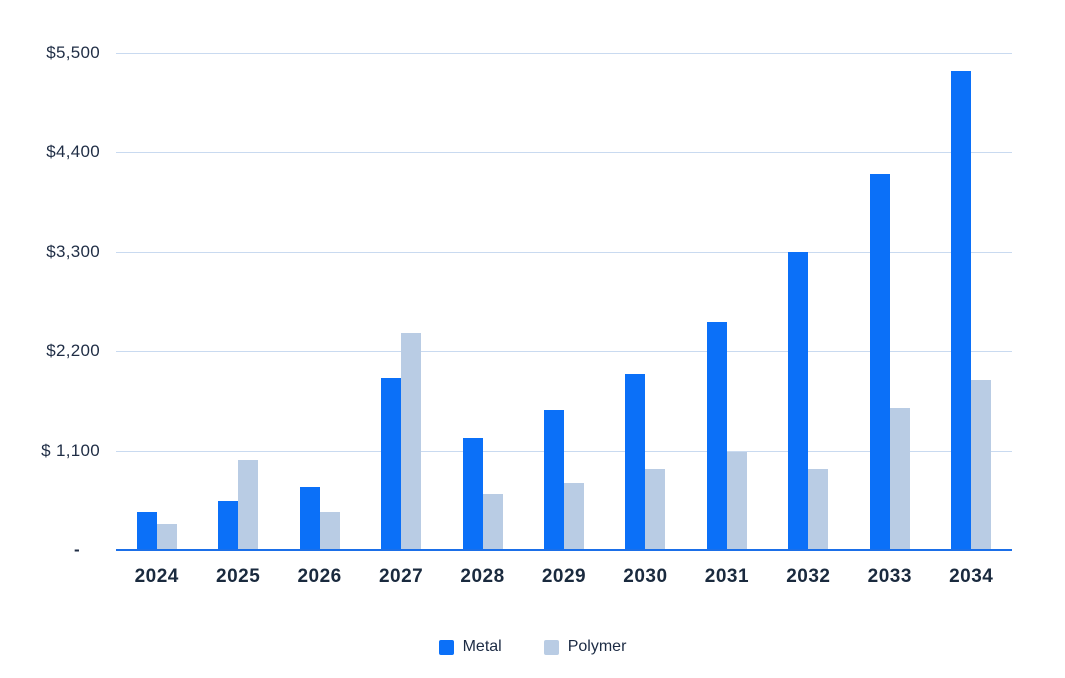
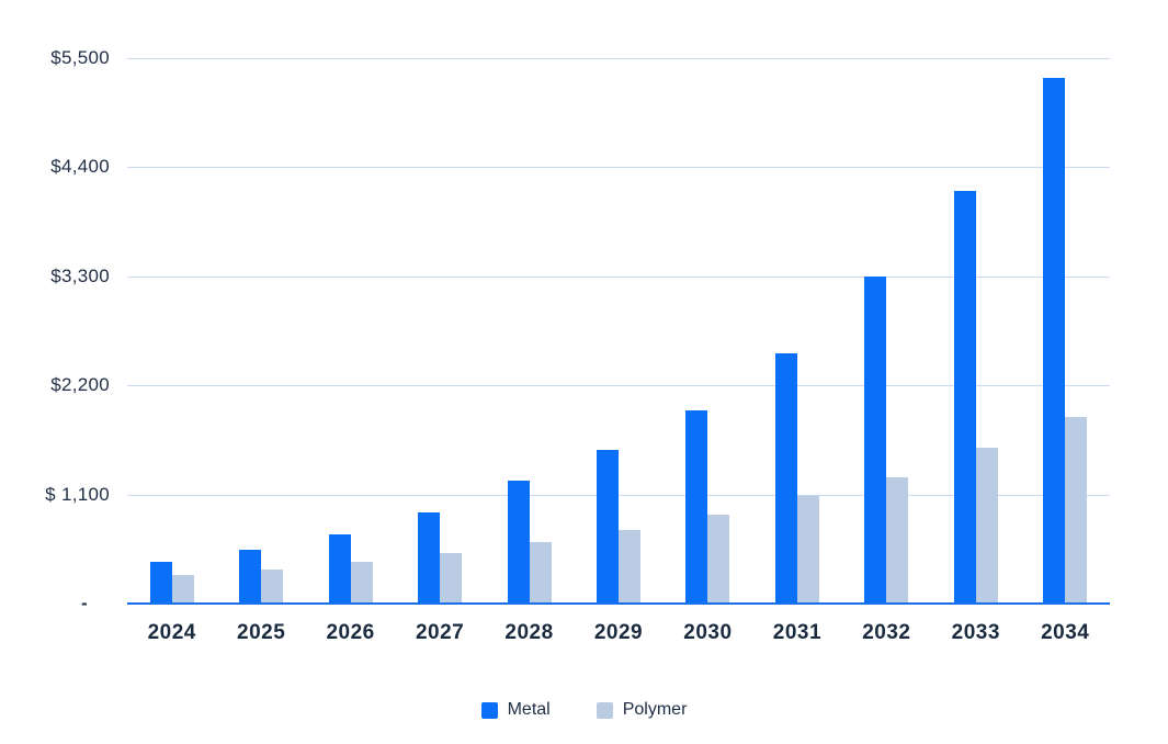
Polymer/2025: $1000 -> $300
Metal/2027: $1900 -> $900
Polymer/2027: $2400 -> $500
Polymer/2032: $900 -> $1300
